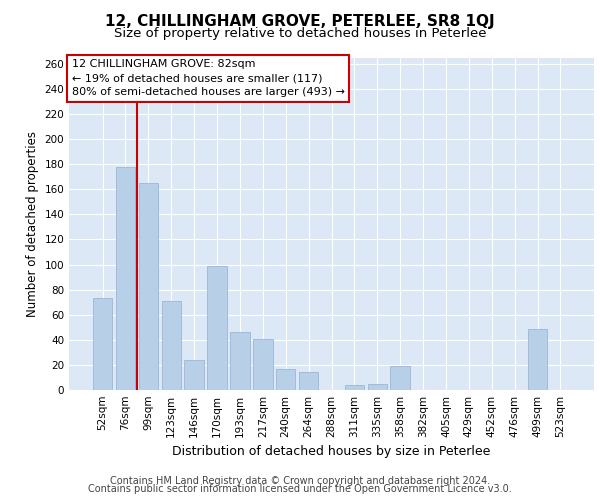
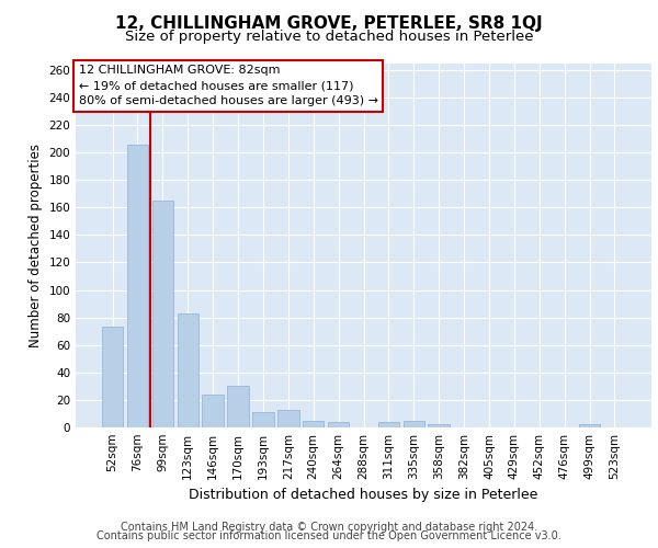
76sqm: 178 -> 206
123sqm: 71 -> 83
170sqm: 99 -> 30
193sqm: 46 -> 11
217sqm: 41 -> 13
240sqm: 17 -> 5
264sqm: 14 -> 4
358sqm: 19 -> 2
499sqm: 49 -> 2
